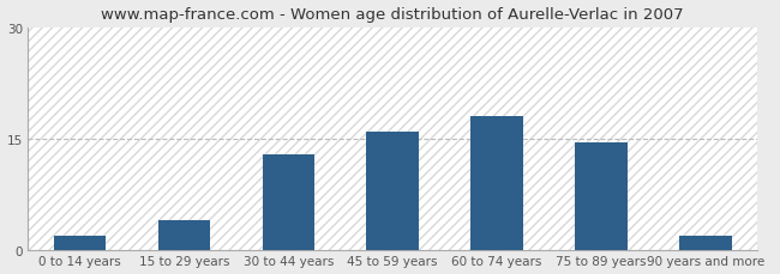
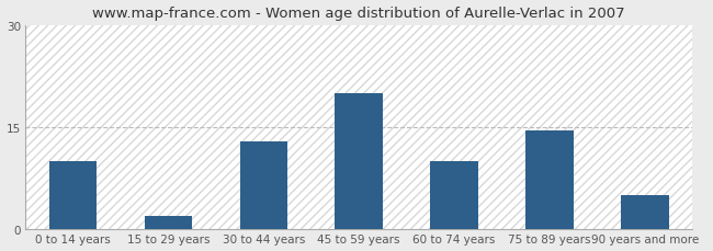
0 to 14 years: 2.0 -> 10.0
15 to 29 years: 4.0 -> 2.0
45 to 59 years: 16.0 -> 20.0
60 to 74 years: 18.0 -> 10.0
90 years and more: 2.0 -> 5.0
